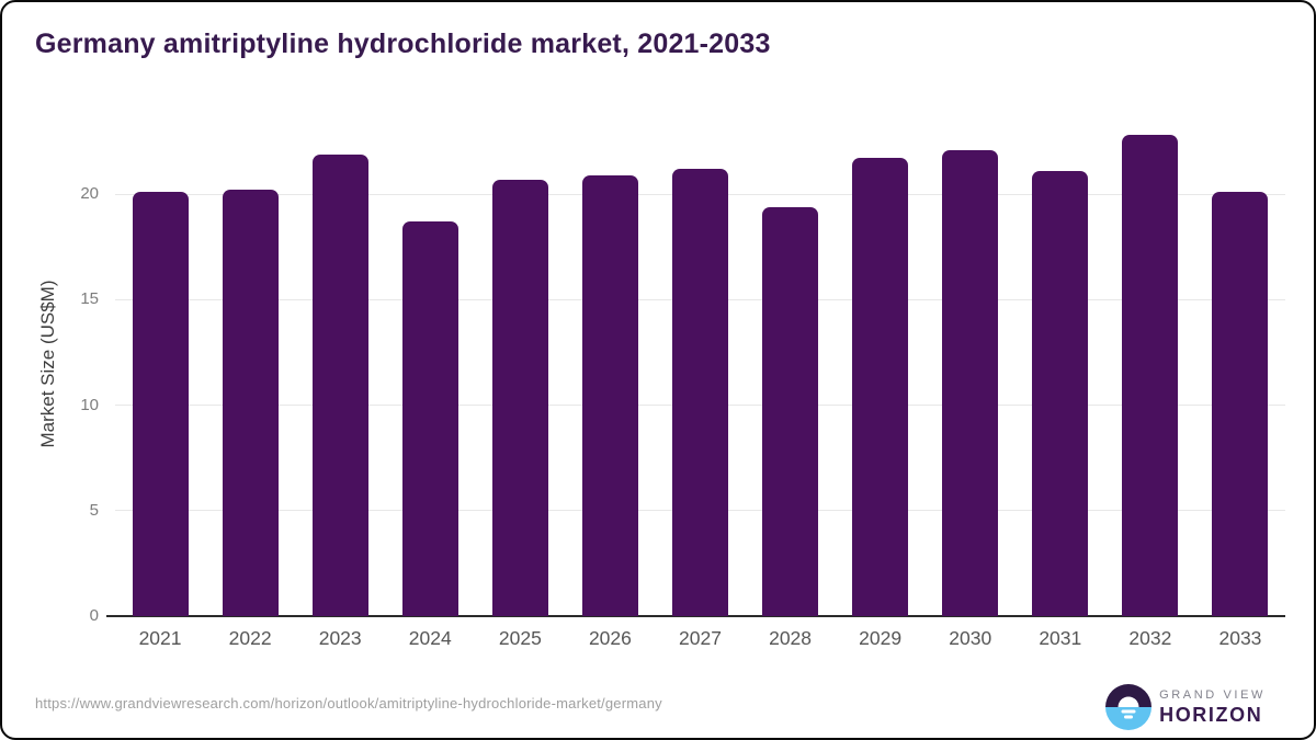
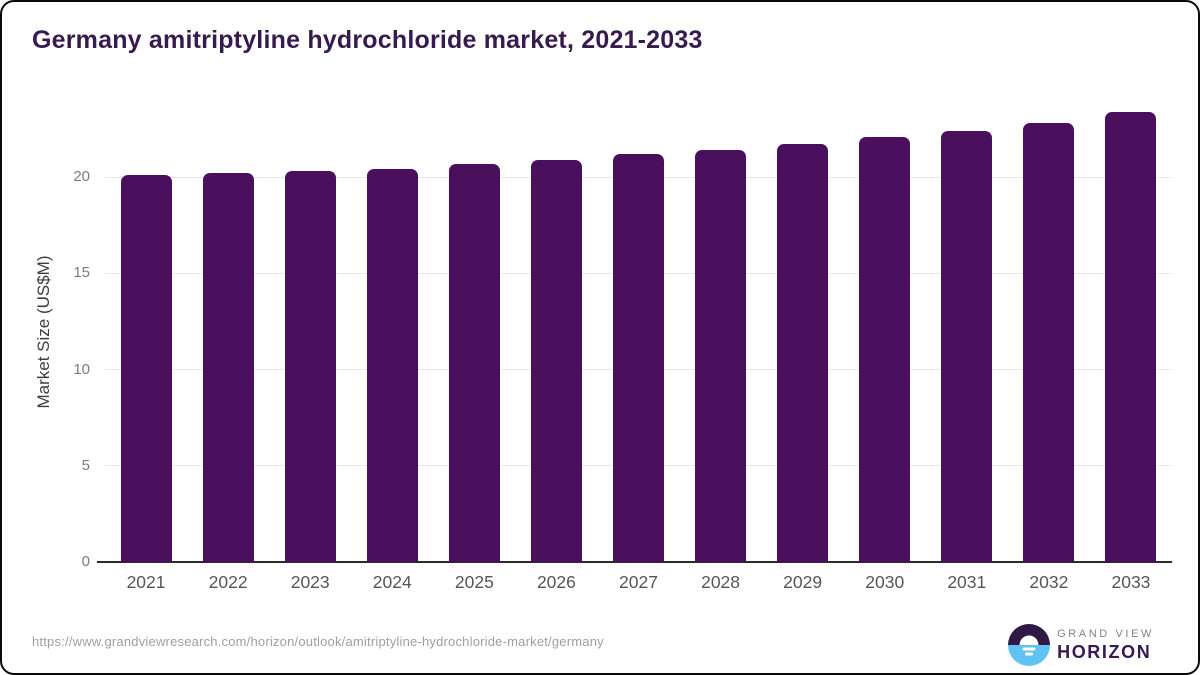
2023: 21.9 -> 20.3
2024: 18.7 -> 20.4
2028: 19.4 -> 21.4
2031: 21.1 -> 22.4
2033: 20.1 -> 23.4
